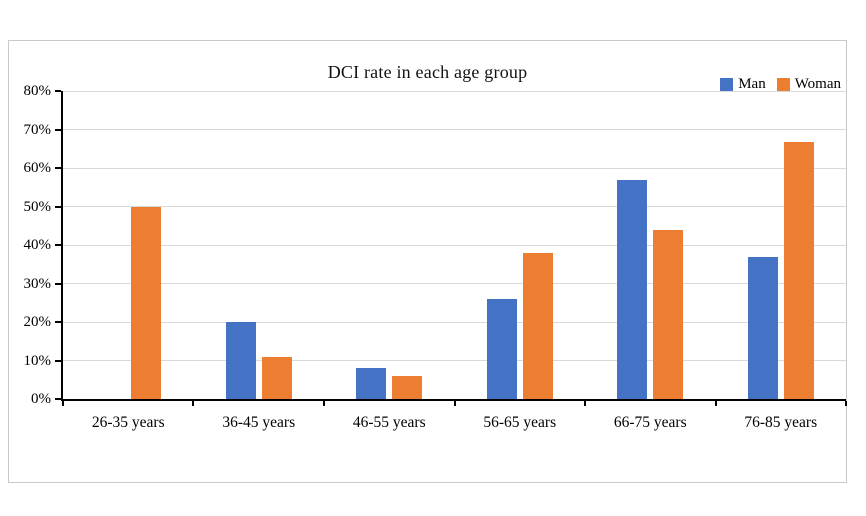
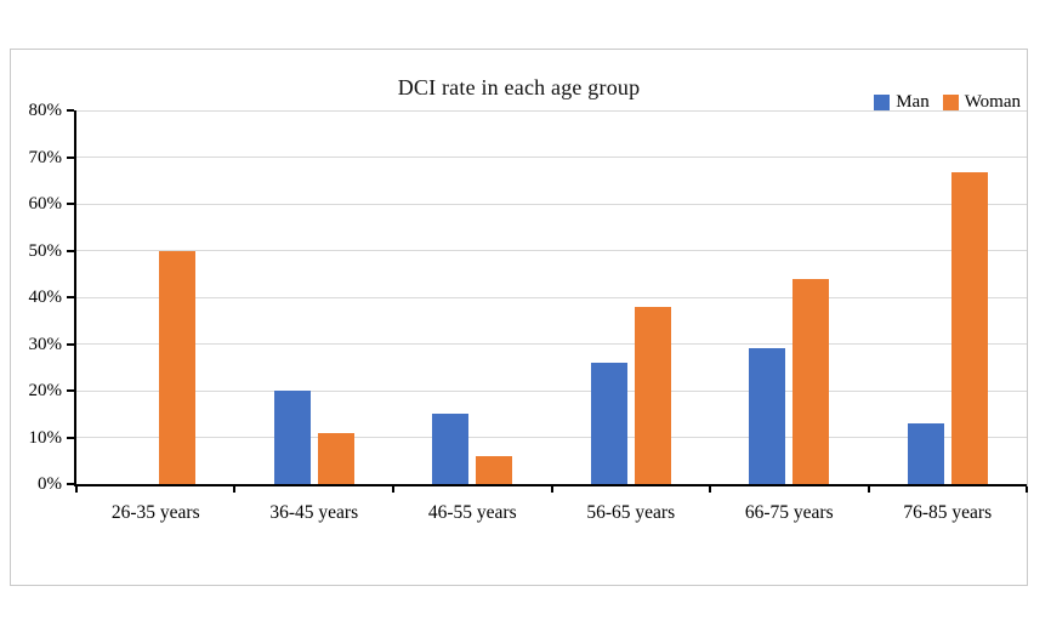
Man/46-55 years: 8% -> 15%
Man/66-75 years: 57% -> 29%
Man/76-85 years: 37% -> 13%
